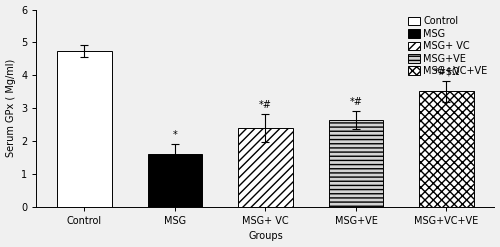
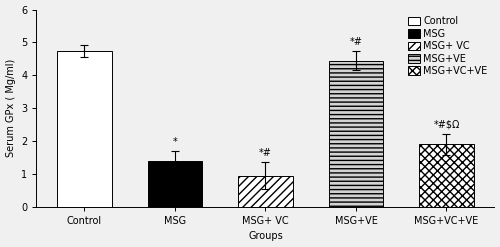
MSG: 1.62 -> 1.40
MSG+ VC: 2.40 -> 0.95
MSG+VE: 2.65 -> 4.45
MSG+VC+VE: 3.52 -> 1.90
